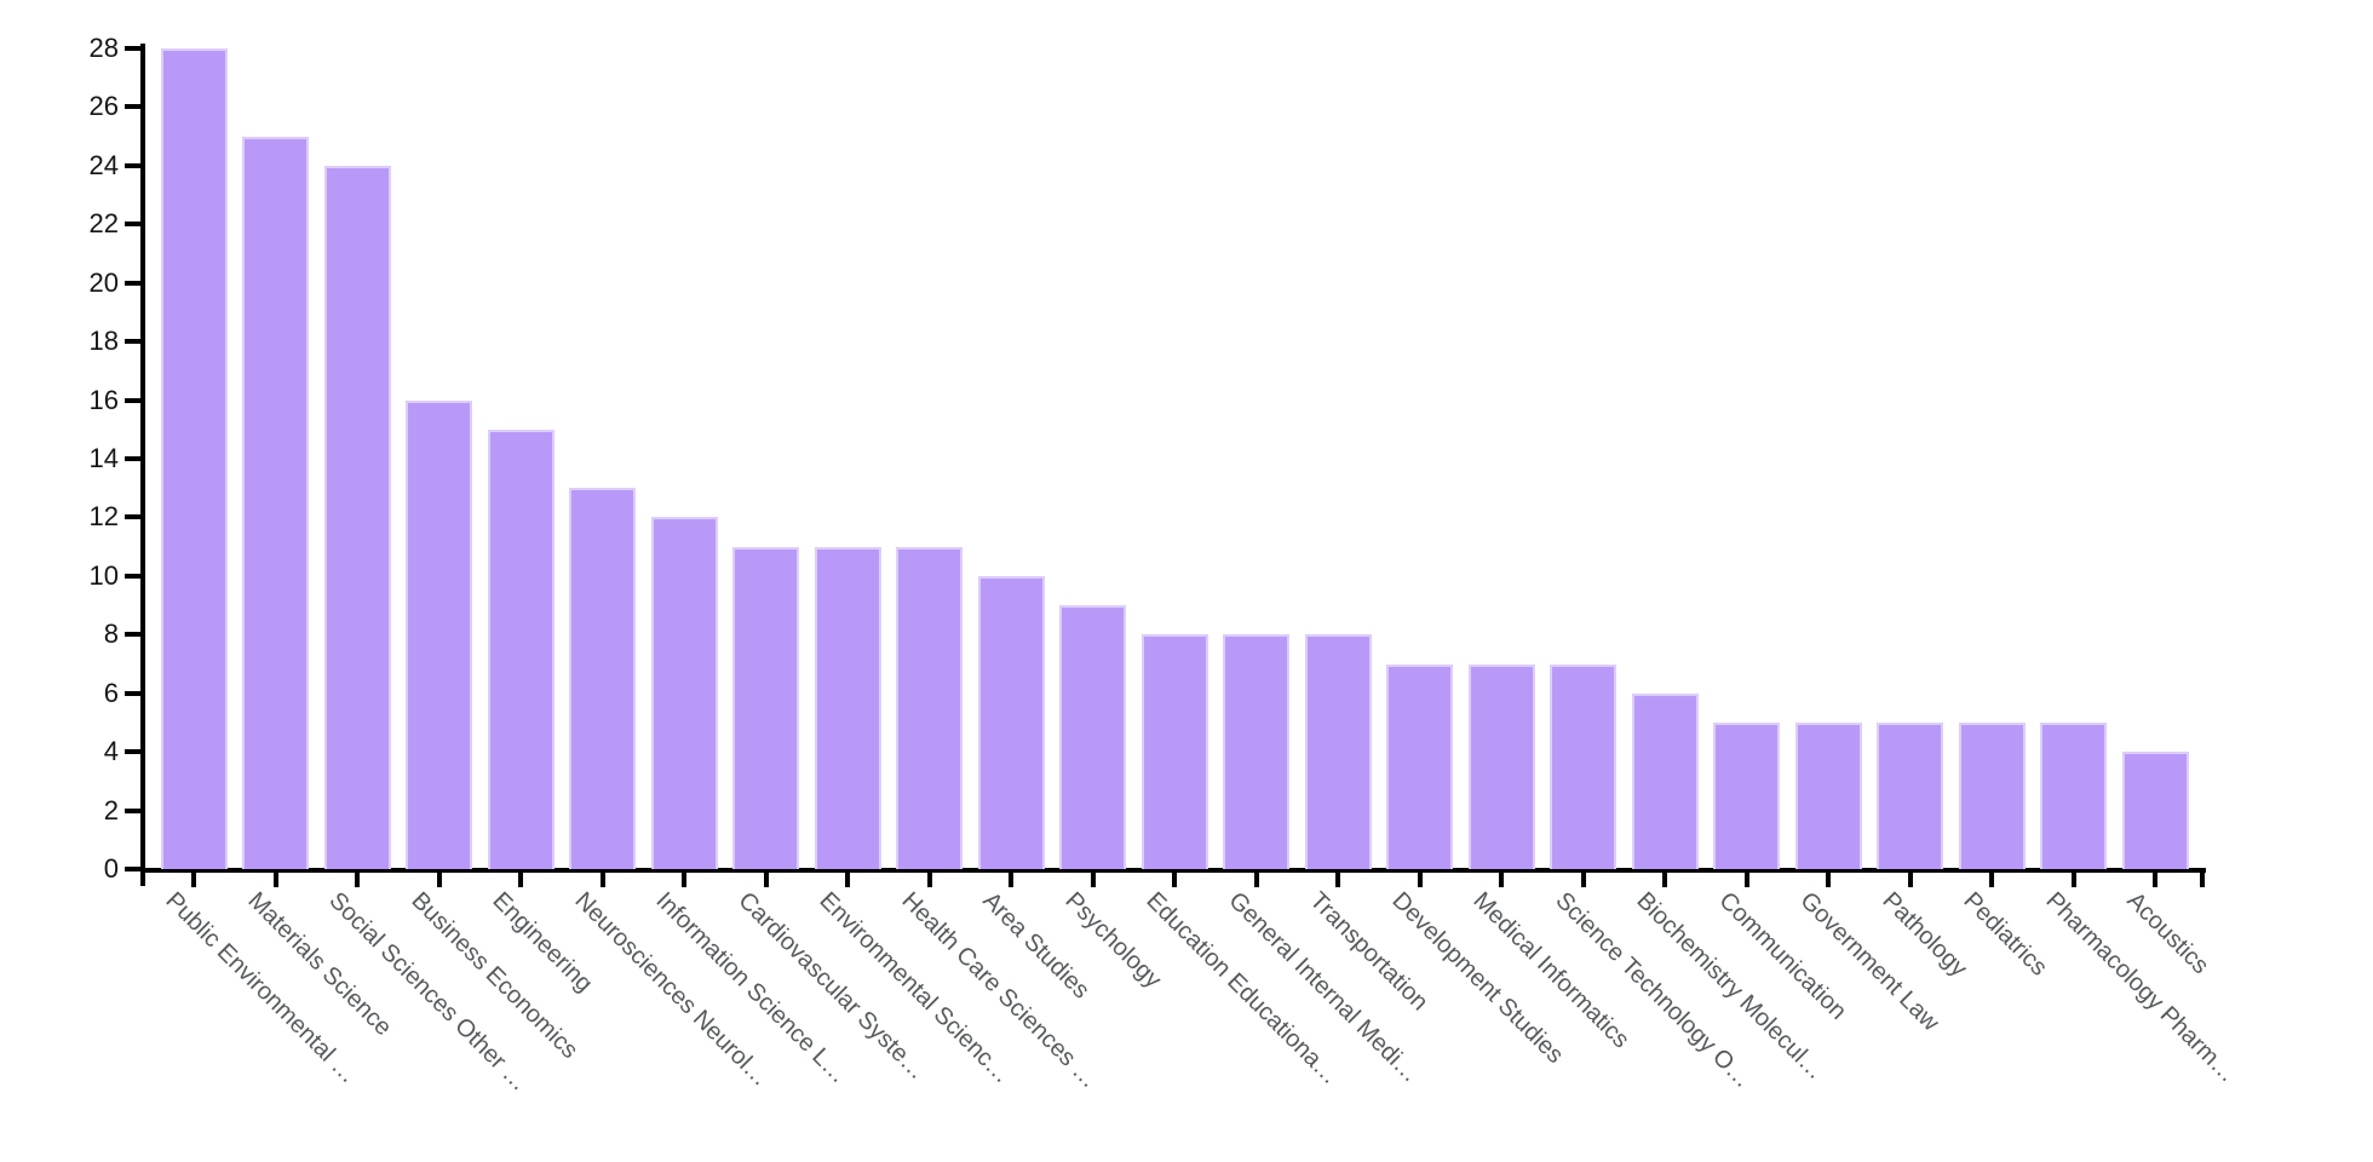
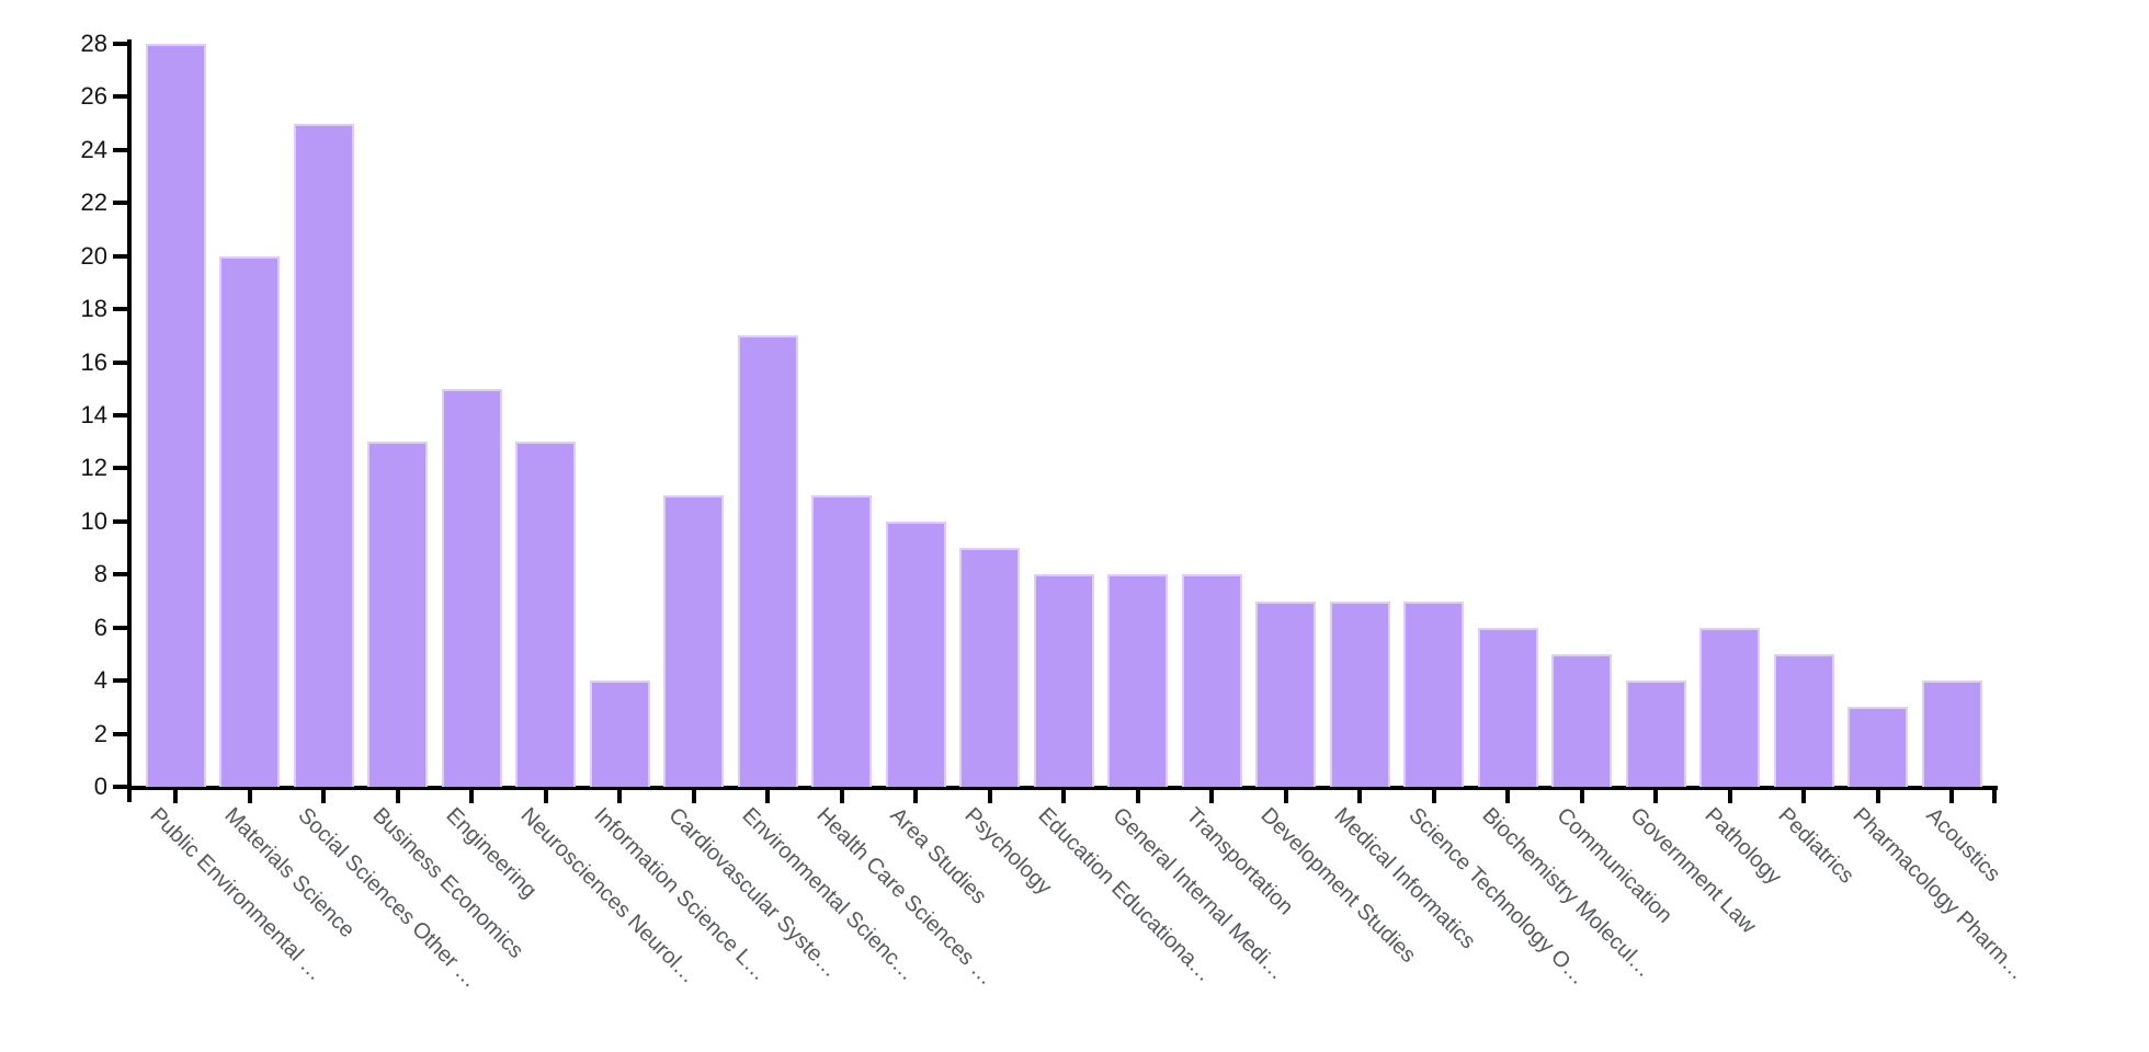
Materials Science: 25 -> 20
Social Sciences Other …: 24 -> 25
Business Economics: 16 -> 13
Information Science L…: 12 -> 4
Environmental Scienc…: 11 -> 17
Government Law: 5 -> 4
Pathology: 5 -> 6
Pharmacology Pharm…: 5 -> 3
